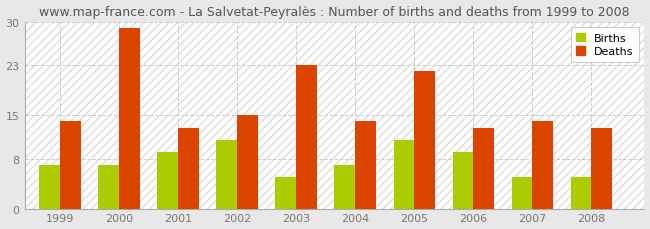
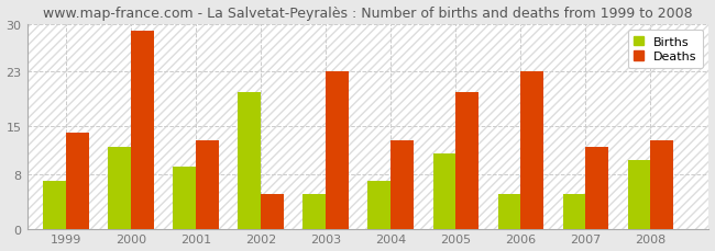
Births/2000: 7 -> 12
Births/2002: 11 -> 20
Deaths/2002: 15 -> 5
Deaths/2004: 14 -> 13
Deaths/2005: 22 -> 20
Births/2006: 9 -> 5
Deaths/2006: 13 -> 23
Deaths/2007: 14 -> 12
Births/2008: 5 -> 10
